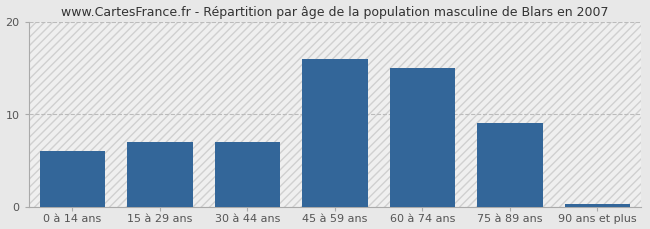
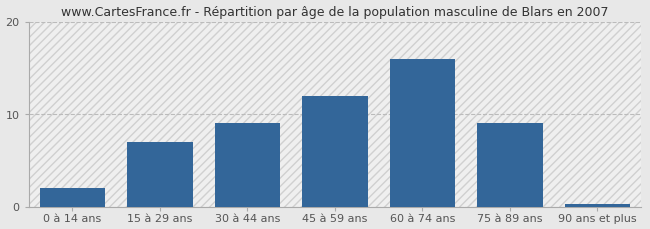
0 à 14 ans: 6.0 -> 2.0
30 à 44 ans: 7.0 -> 9.0
45 à 59 ans: 16.0 -> 12.0
60 à 74 ans: 15.0 -> 16.0
